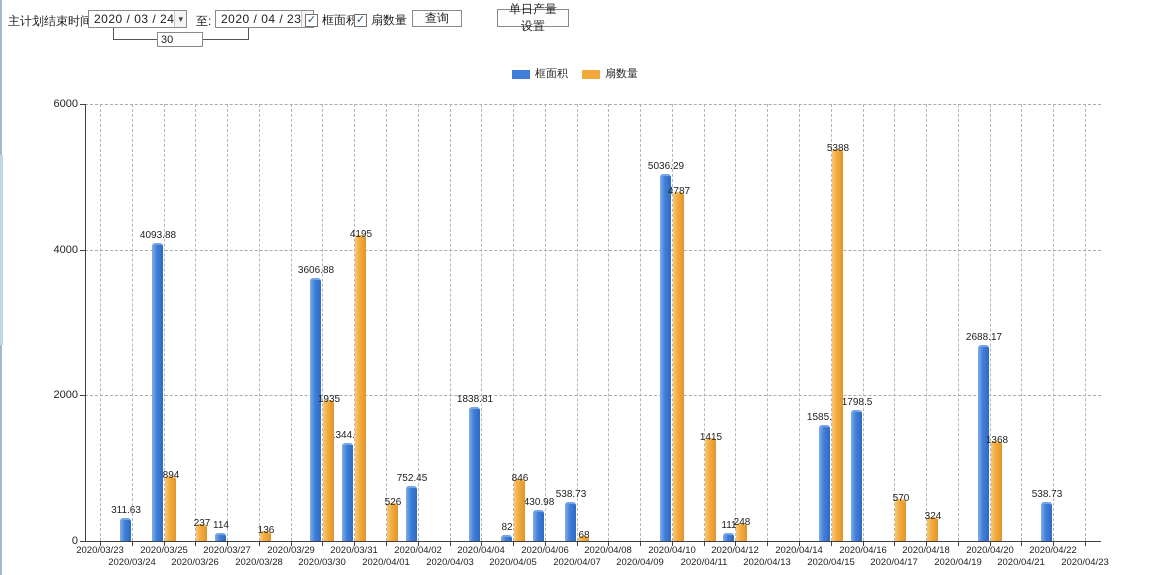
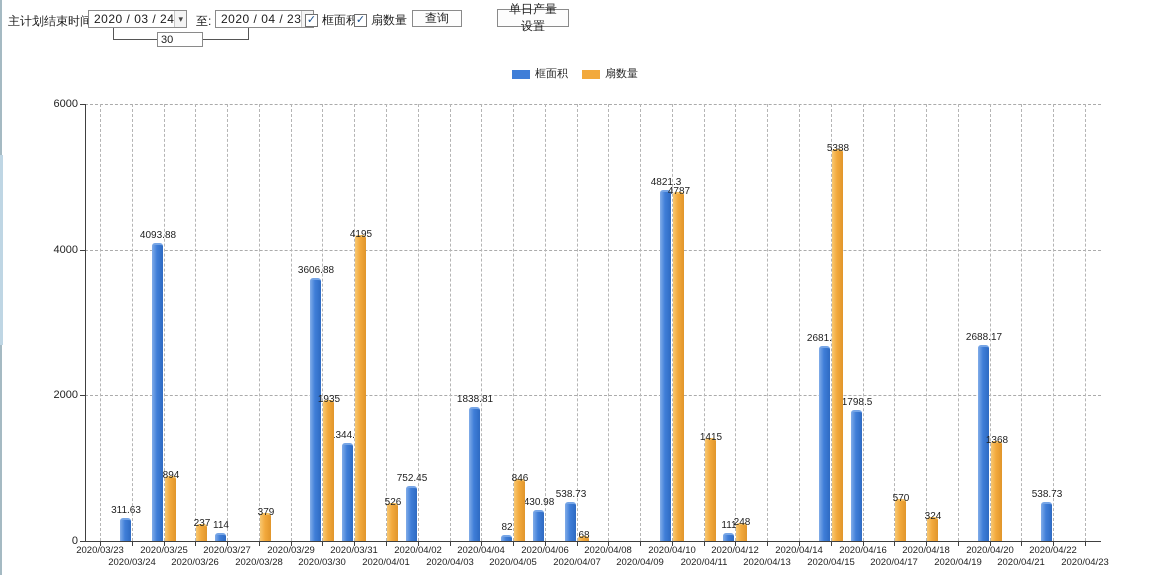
扇数量/2020/03/28: 136 -> 379
框面积/2020/04/10: 5036.29 -> 4821.3
框面积/2020/04/15: 1585.96 -> 2681.66
